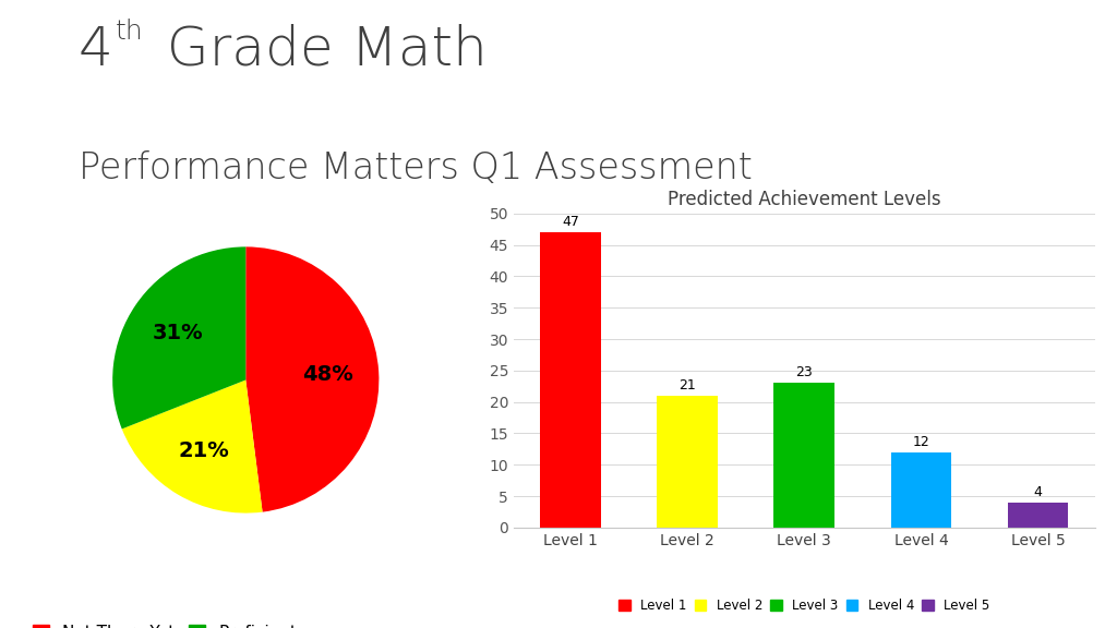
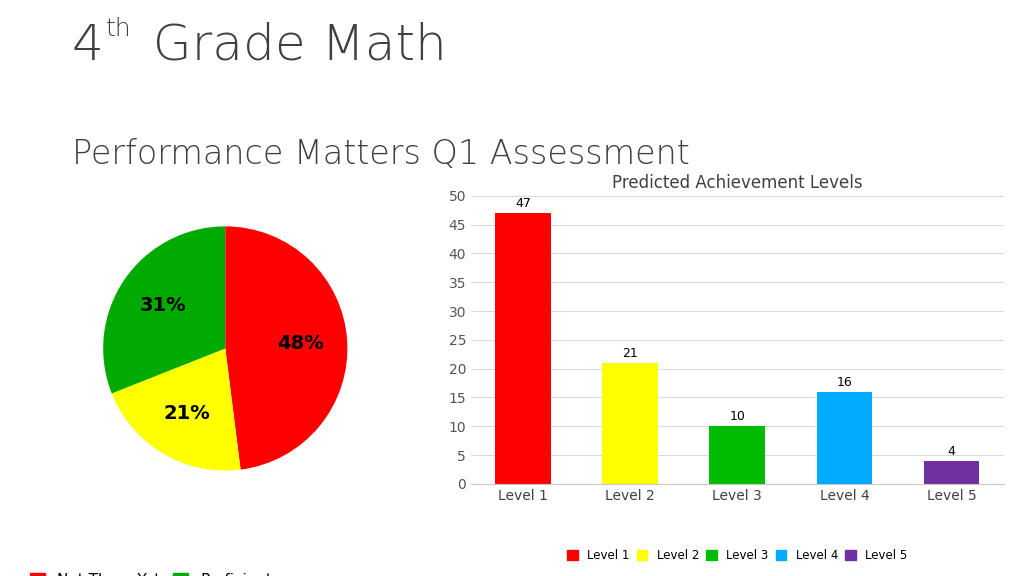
Level 3: 23 -> 10
Level 4: 12 -> 16
